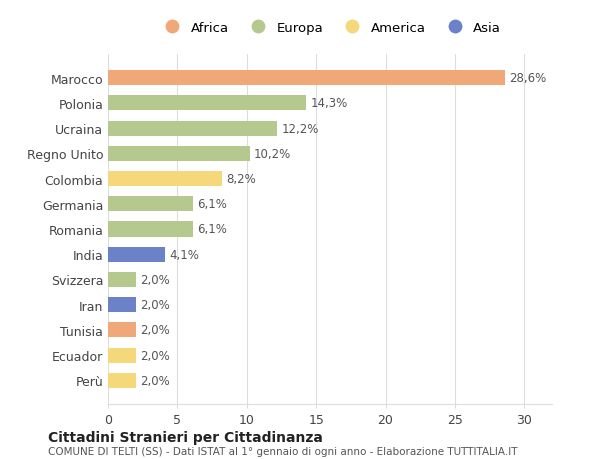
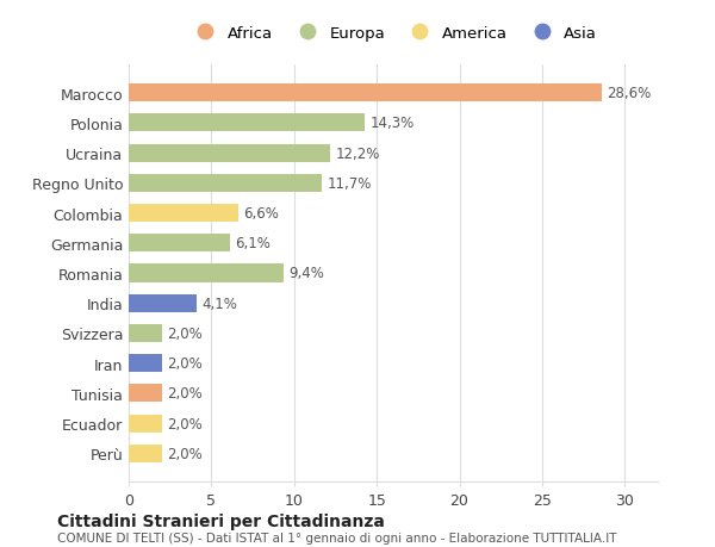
Regno Unito: 10,2% -> 11,7%
Colombia: 8,2% -> 6,6%
Romania: 6,1% -> 9,4%
